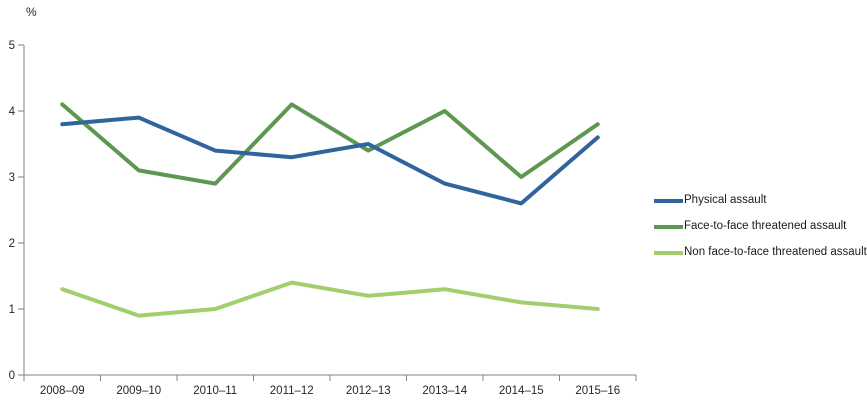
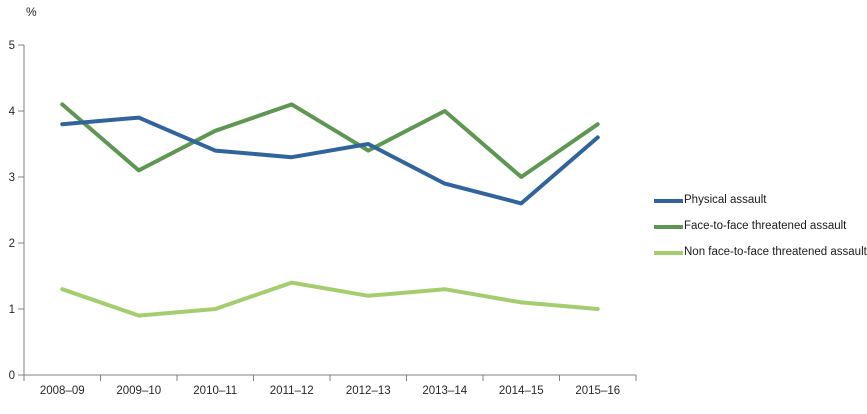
Face-to-face threatened assault/2010–11: 2.9 -> 3.7
